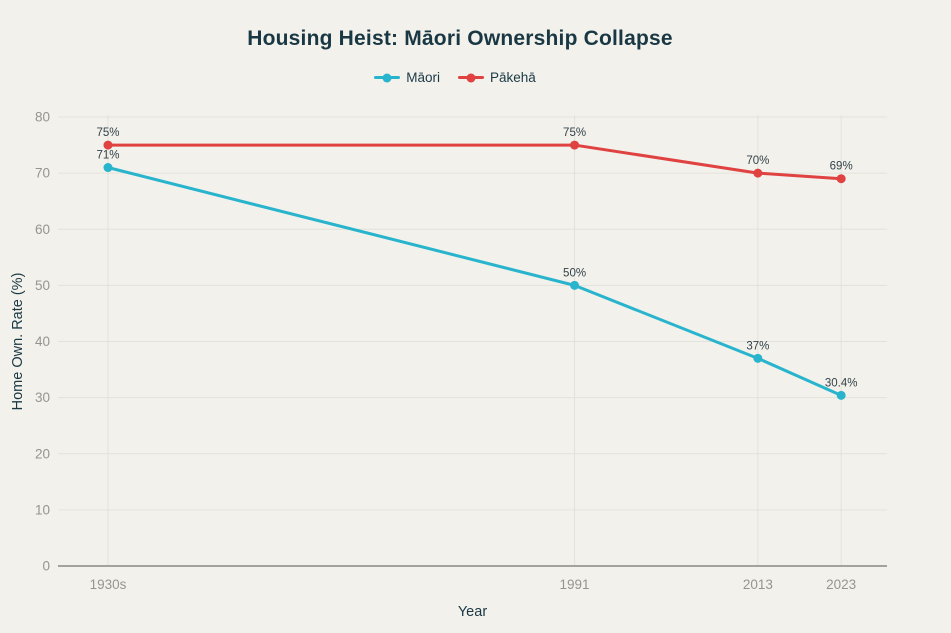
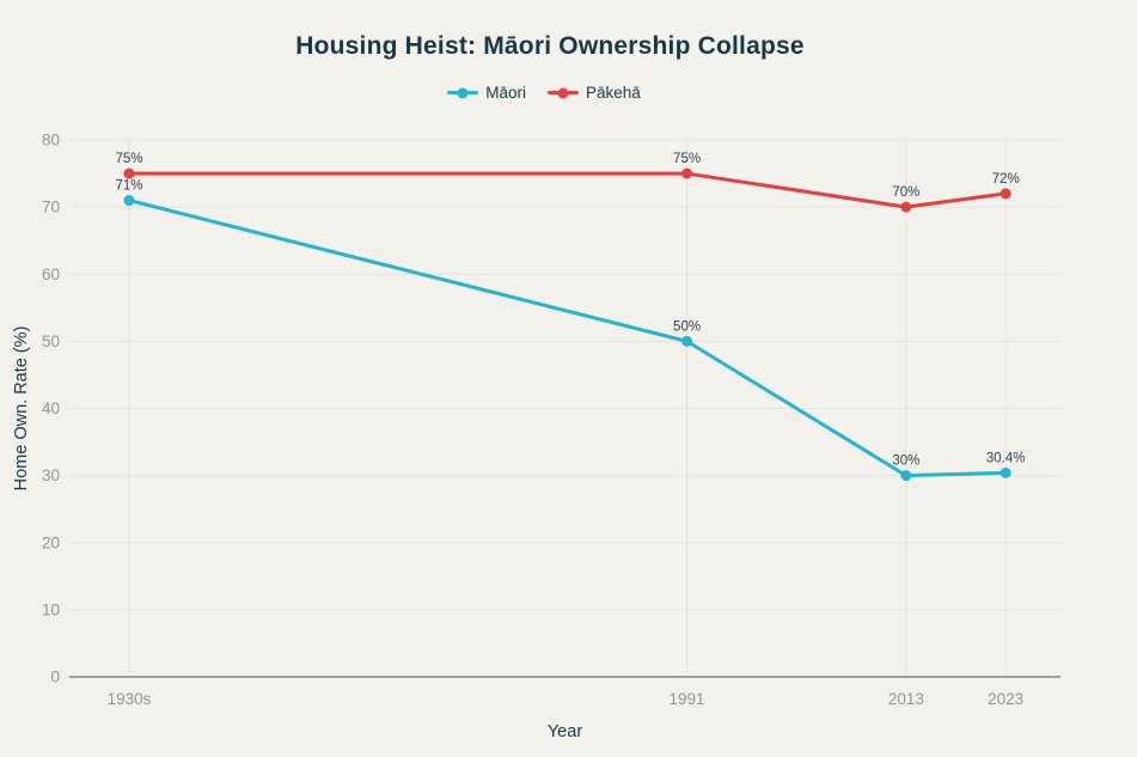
Māori/2013: 37% -> 30%
Pākehā/2023: 69% -> 72%
